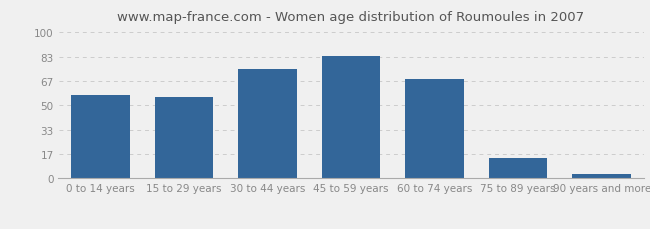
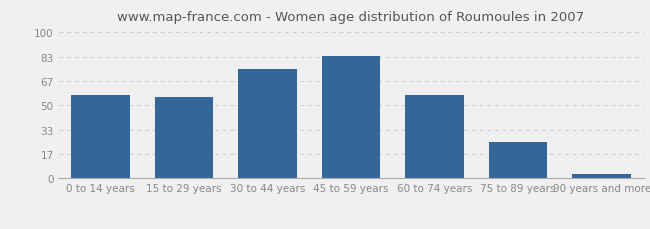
60 to 74 years: 68 -> 57
75 to 89 years: 14 -> 25
